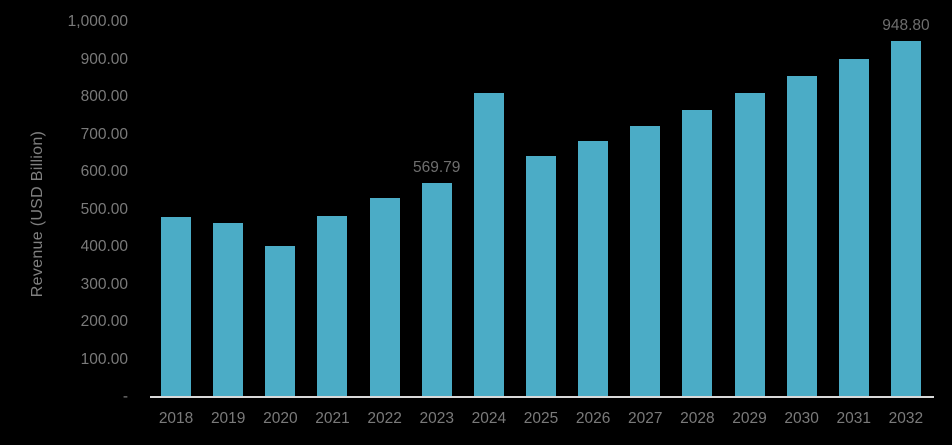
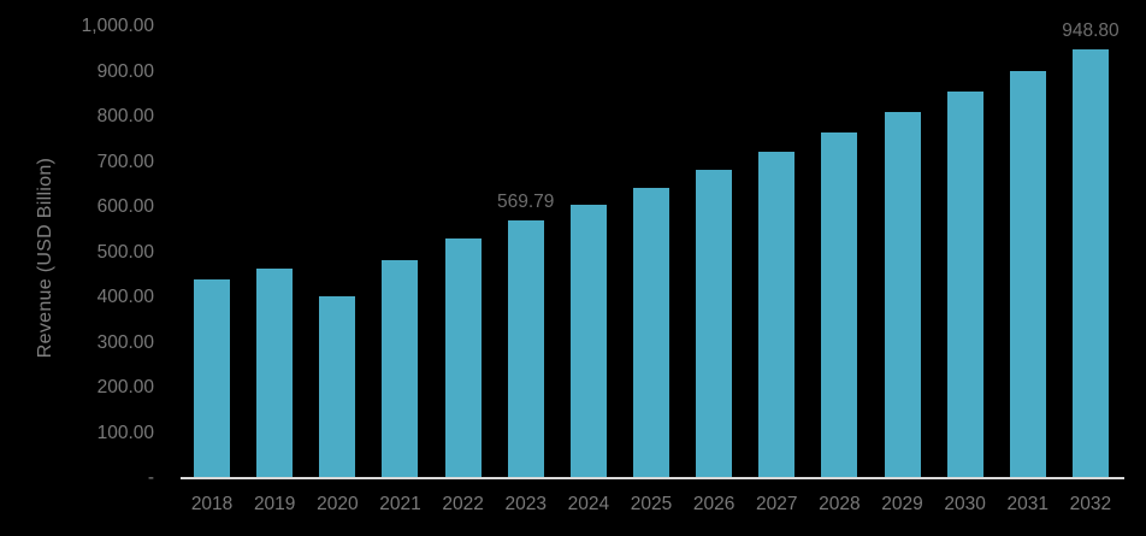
2018: 480 -> 440
2024: 810 -> 600
